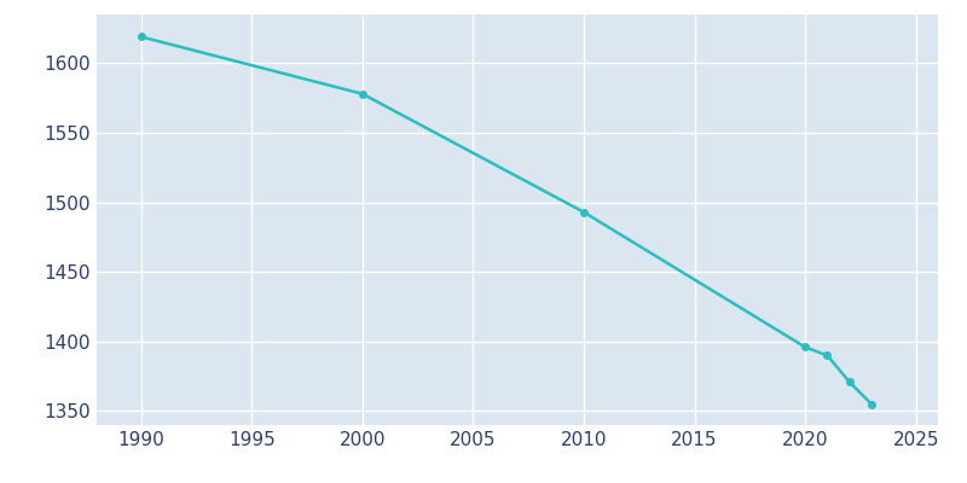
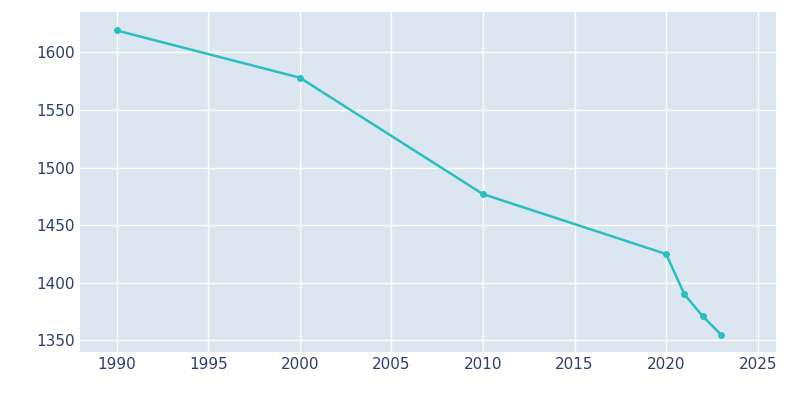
2010: 1493 -> 1477
2020: 1396 -> 1425
